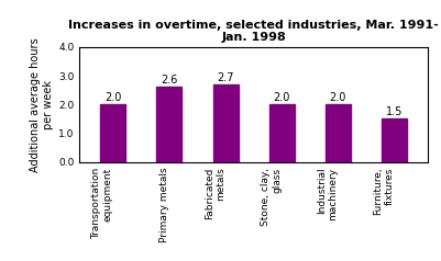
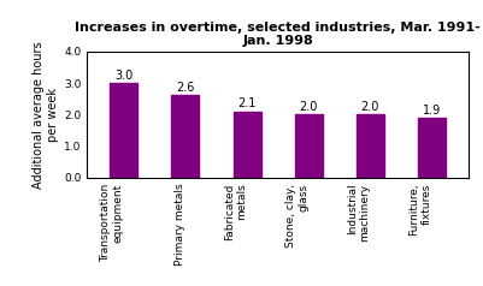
Transportation equipment: 2.0 -> 3.0
Fabricated metals: 2.7 -> 2.1
Furniture, fixtures: 1.5 -> 1.9
